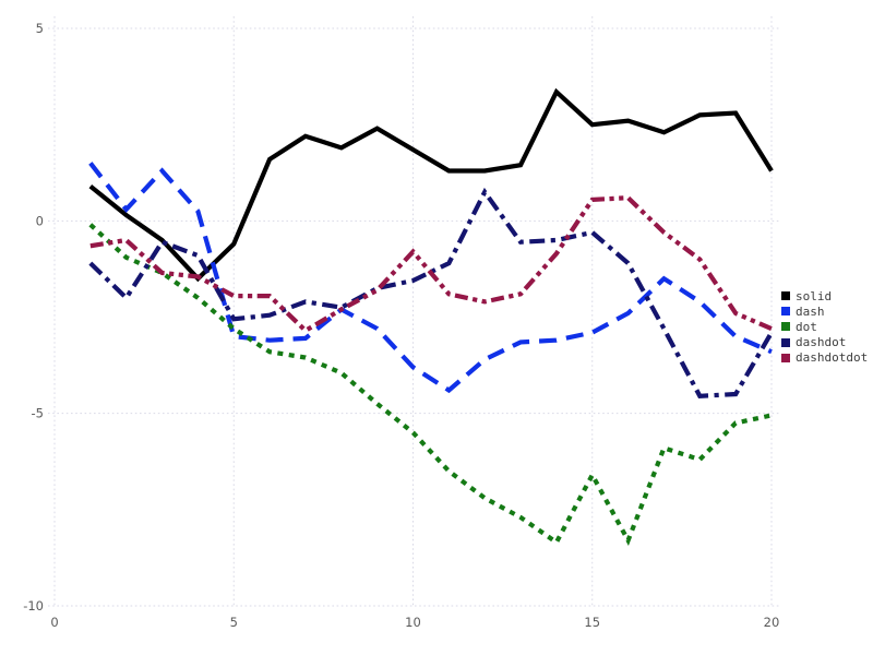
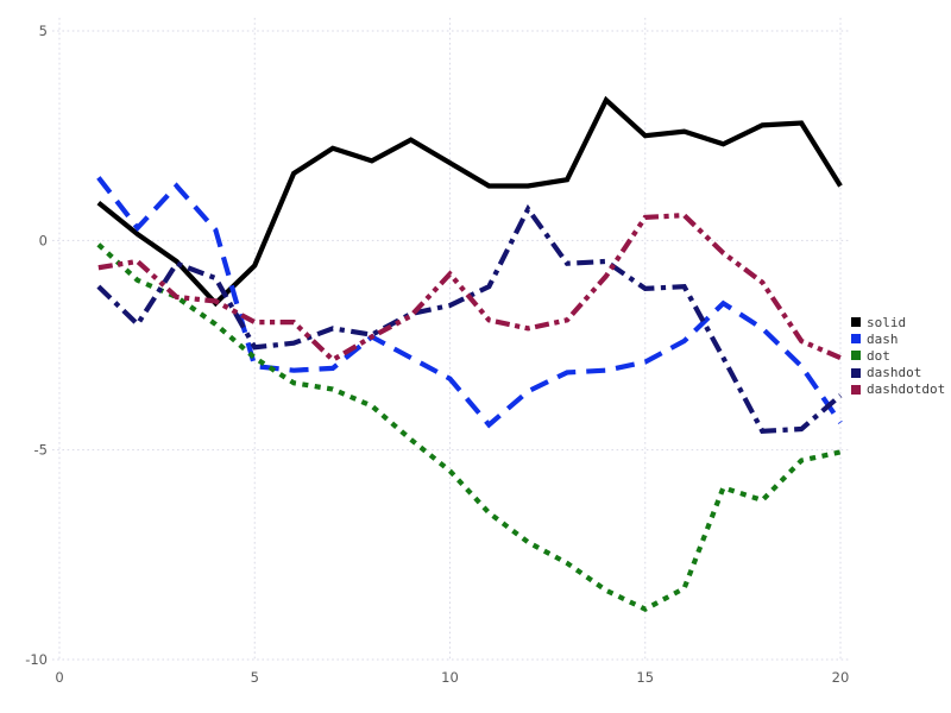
dash/10: -3.8 -> -3.3
dot/15: -6.6 -> -8.8
dashdot/15: -0.3 -> -1.1
dash/20: -3.4 -> -4.3
dashdot/20: -2.9 -> -3.7
